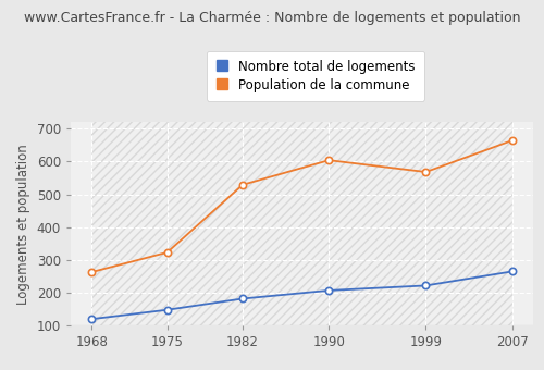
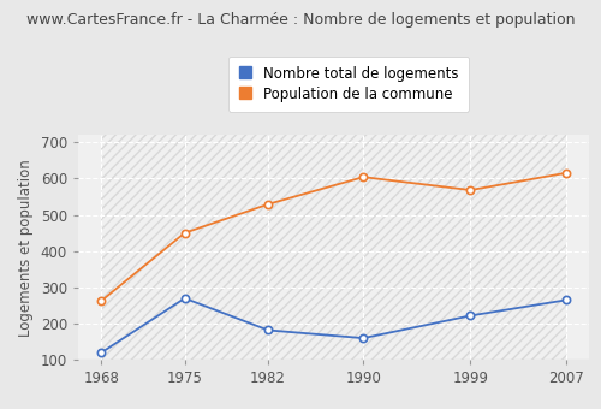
Nombre total de logements/1975: 148 -> 270
Population de la commune/1975: 323 -> 450
Nombre total de logements/1990: 207 -> 160
Population de la commune/2007: 664 -> 615
